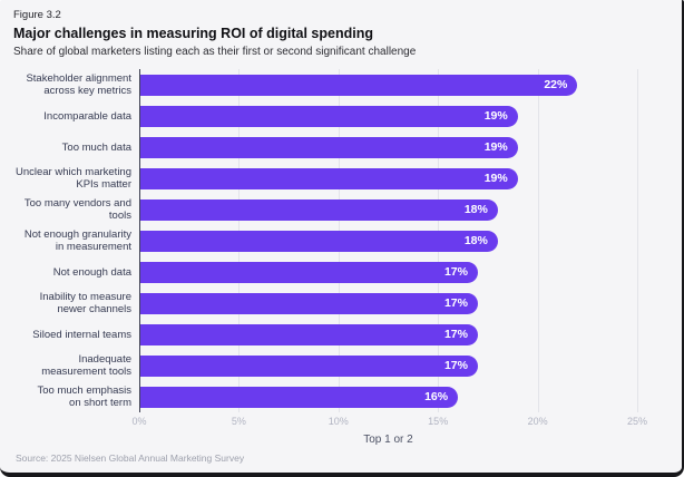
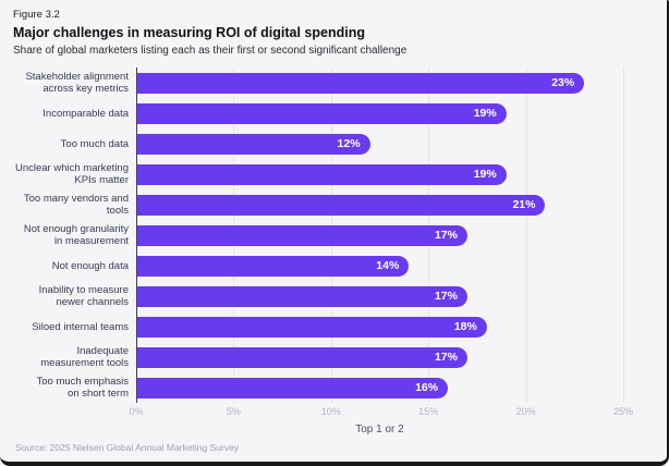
Stakeholder alignment across key metrics: 22% -> 23%
Too much data: 19% -> 12%
Too many vendors and tools: 18% -> 21%
Not enough granularity in measurement: 18% -> 17%
Not enough data: 17% -> 14%
Siloed internal teams: 17% -> 18%
